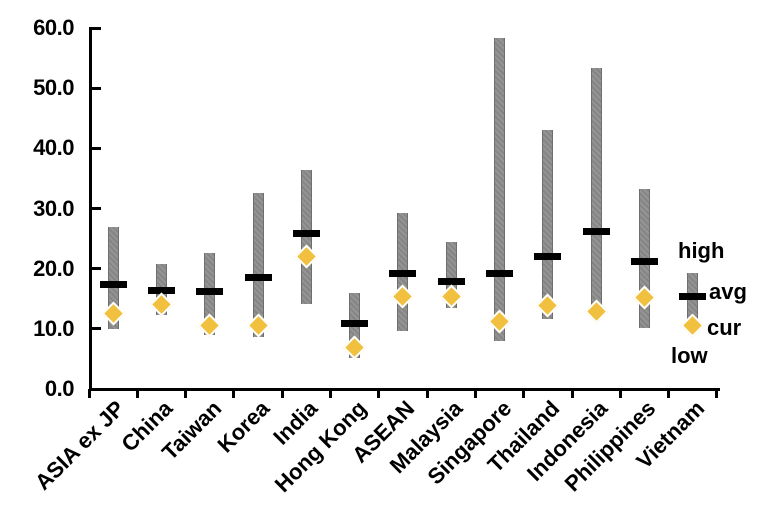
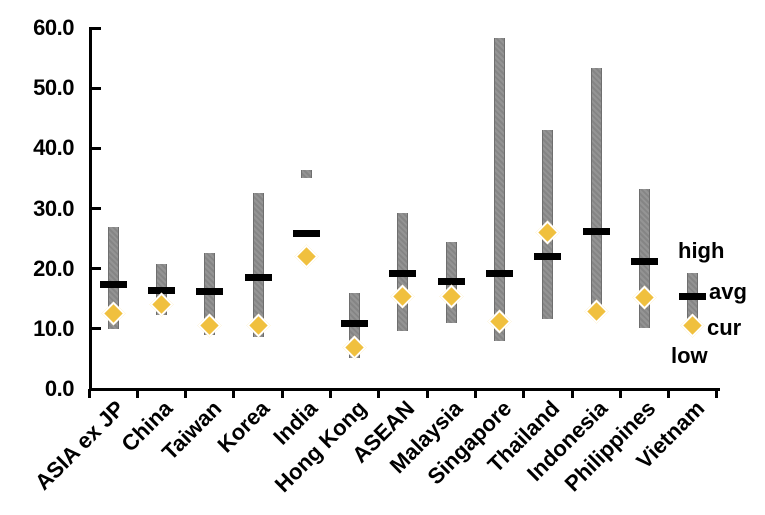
low/India: 14 -> 35
low/Malaysia: 13 -> 11
cur/Thailand: 14 -> 26
